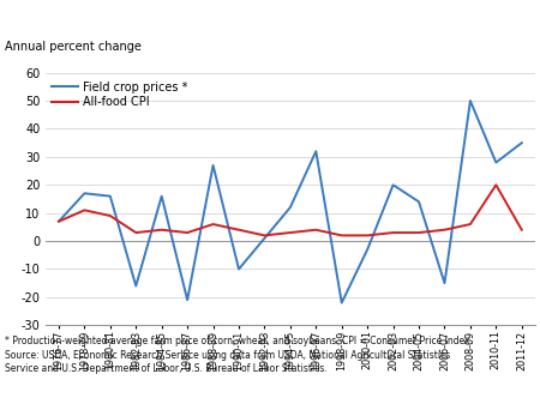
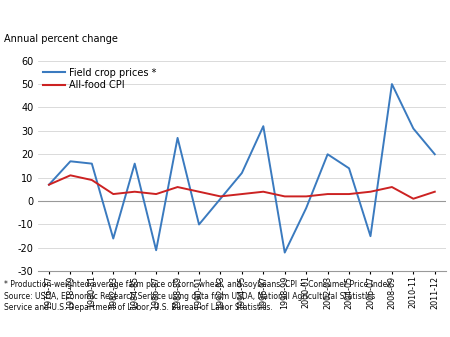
Field crop prices */2010-11: 28 -> 31
All-food CPI/2010-11: 20 -> 1
Field crop prices */2011-12: 35 -> 20
